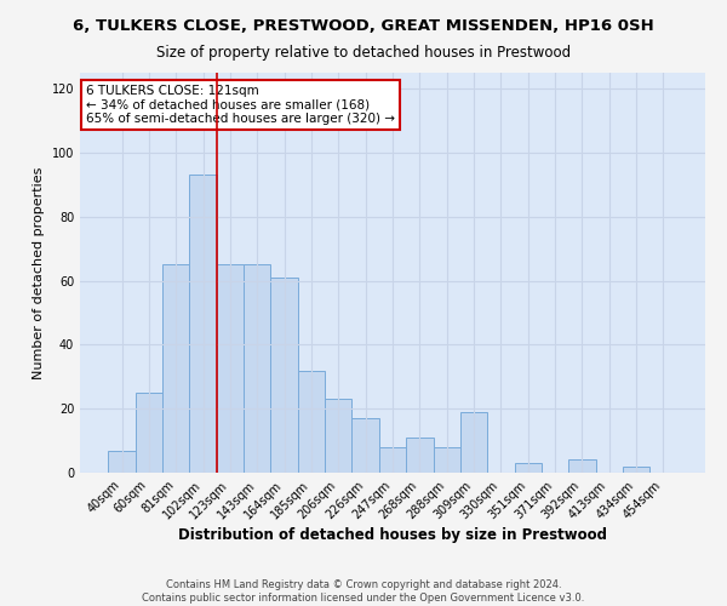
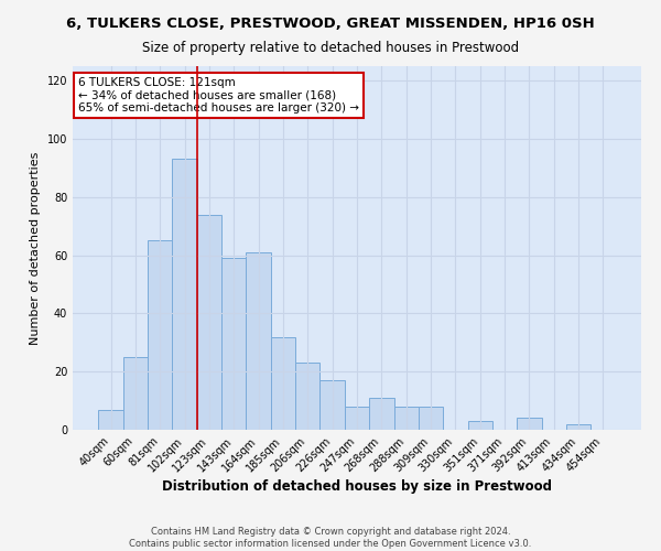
123sqm: 65 -> 74
143sqm: 65 -> 59
309sqm: 19 -> 8
